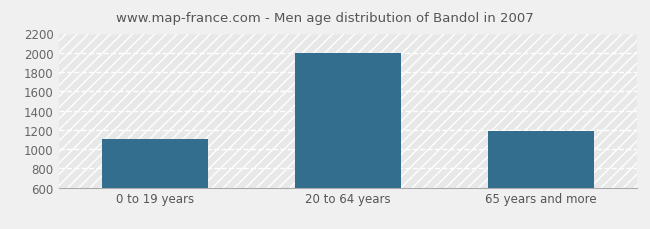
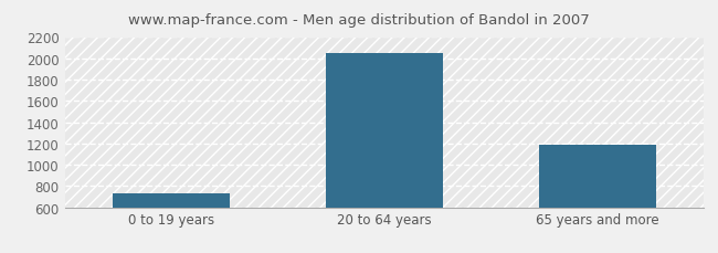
0 to 19 years: 1100 -> 730
20 to 64 years: 2000 -> 2050
